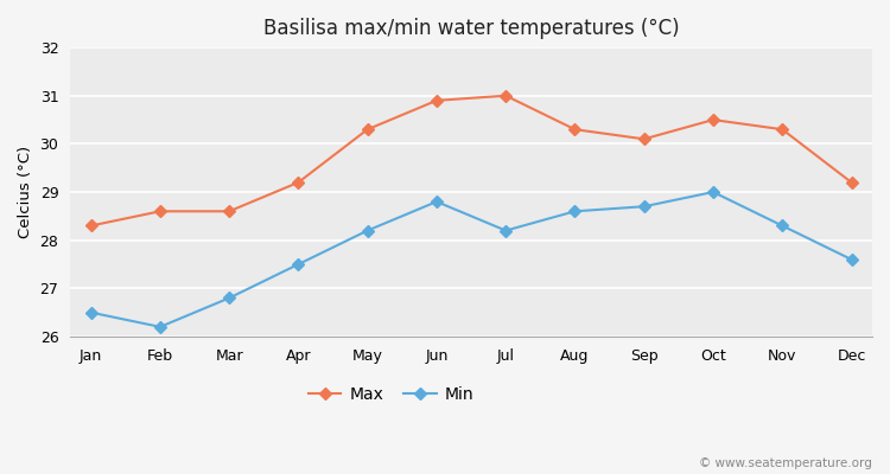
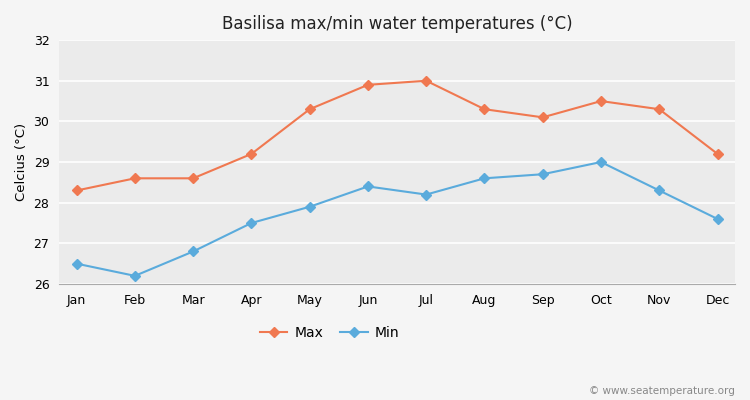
Min/May: 28.2 -> 27.9
Min/Jun: 28.8 -> 28.4
